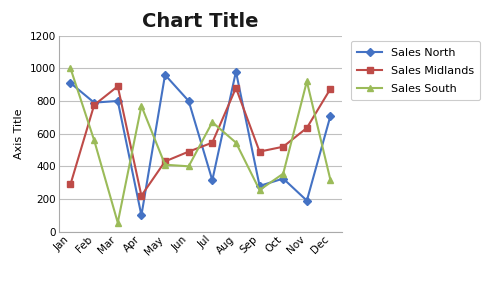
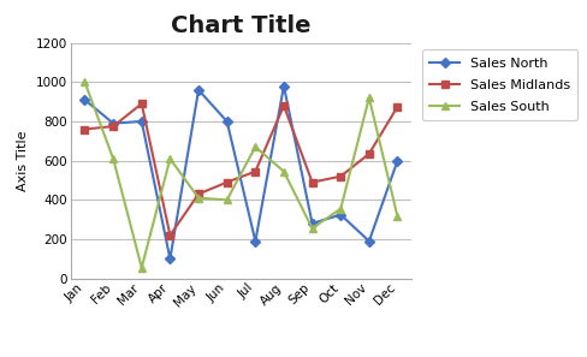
Sales Midlands/Jan: 290 -> 760
Sales South/Feb: 560 -> 610
Sales South/Apr: 770 -> 610
Sales North/Jul: 320 -> 190
Sales North/Dec: 710 -> 600
